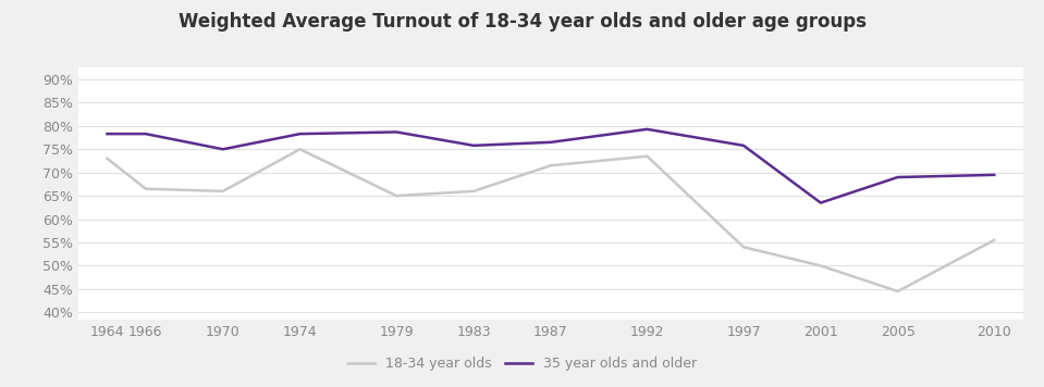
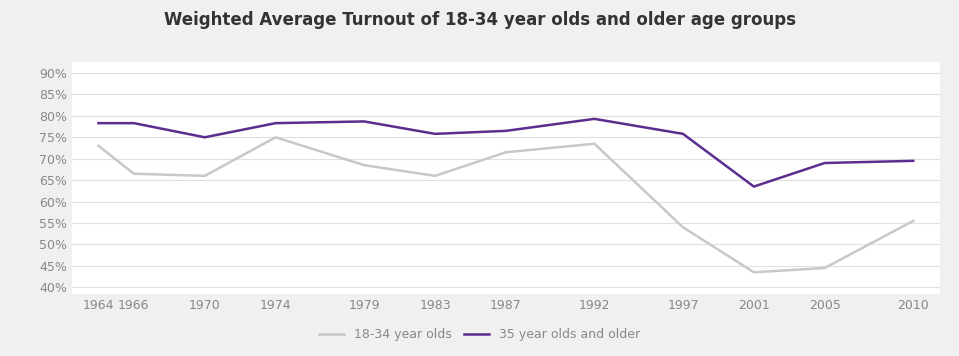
18-34 year olds/1979: 65.0% -> 68.5%
18-34 year olds/2001: 50.0% -> 43.5%
